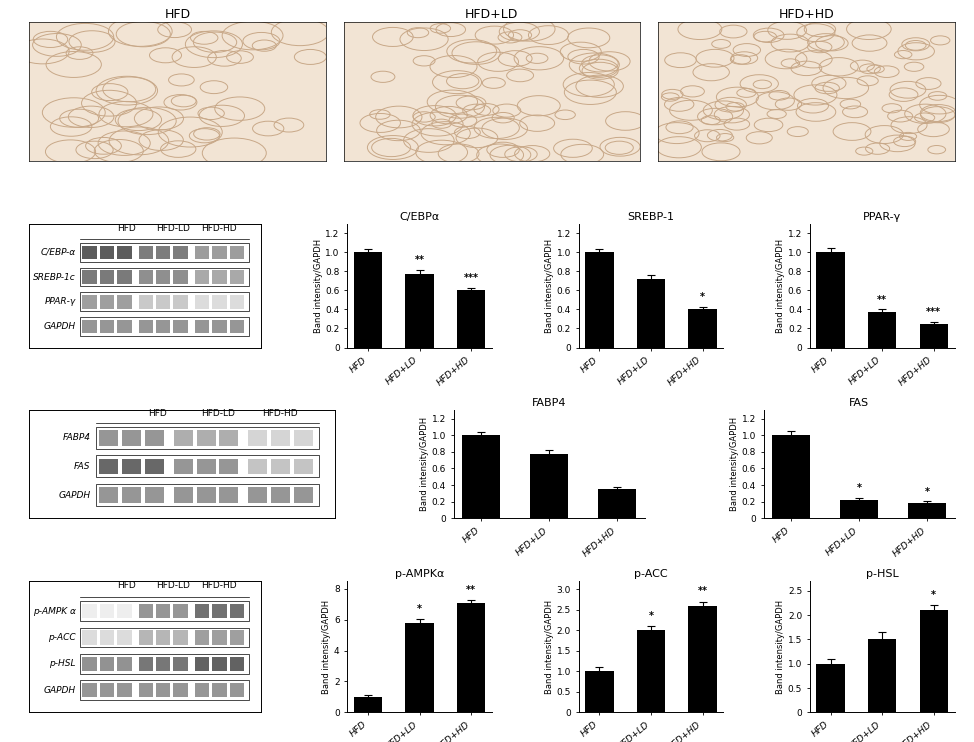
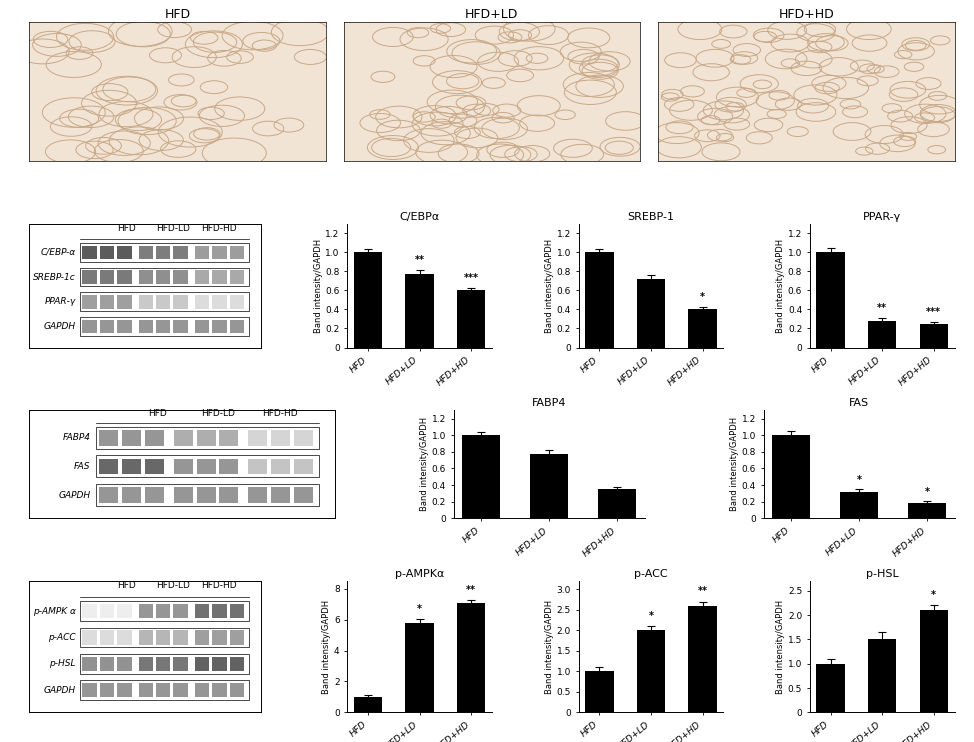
PPAR-γ/HFD+LD: 0.37 -> 0.28
FAS/HFD+LD: 0.22 -> 0.32
